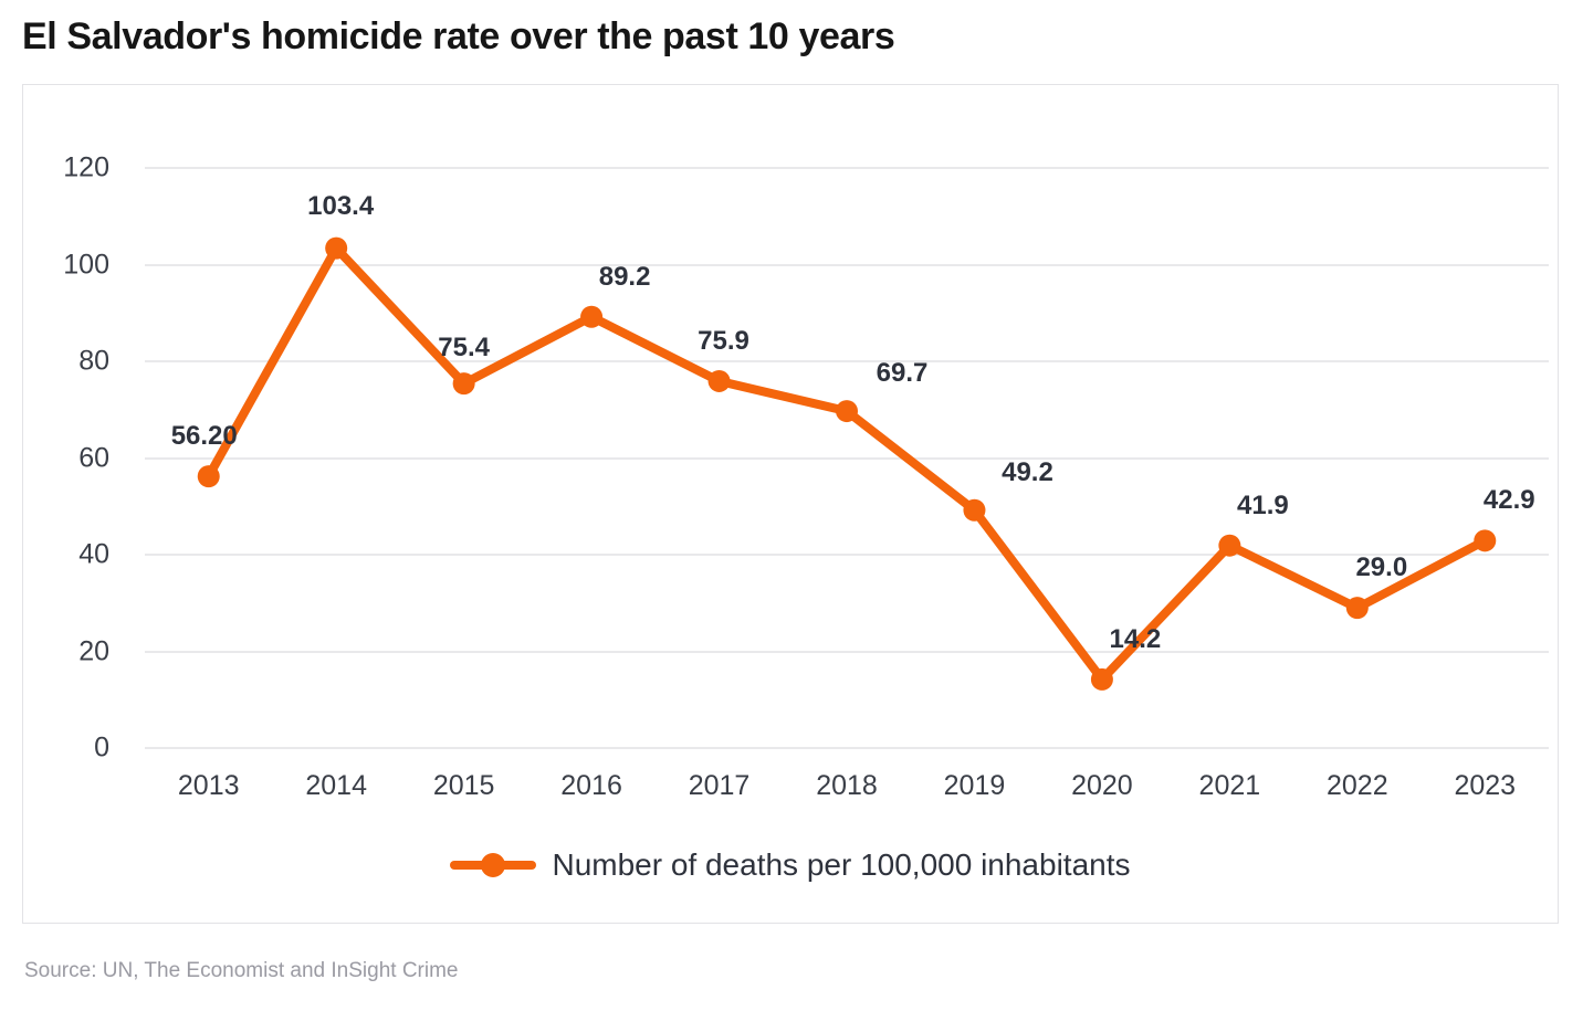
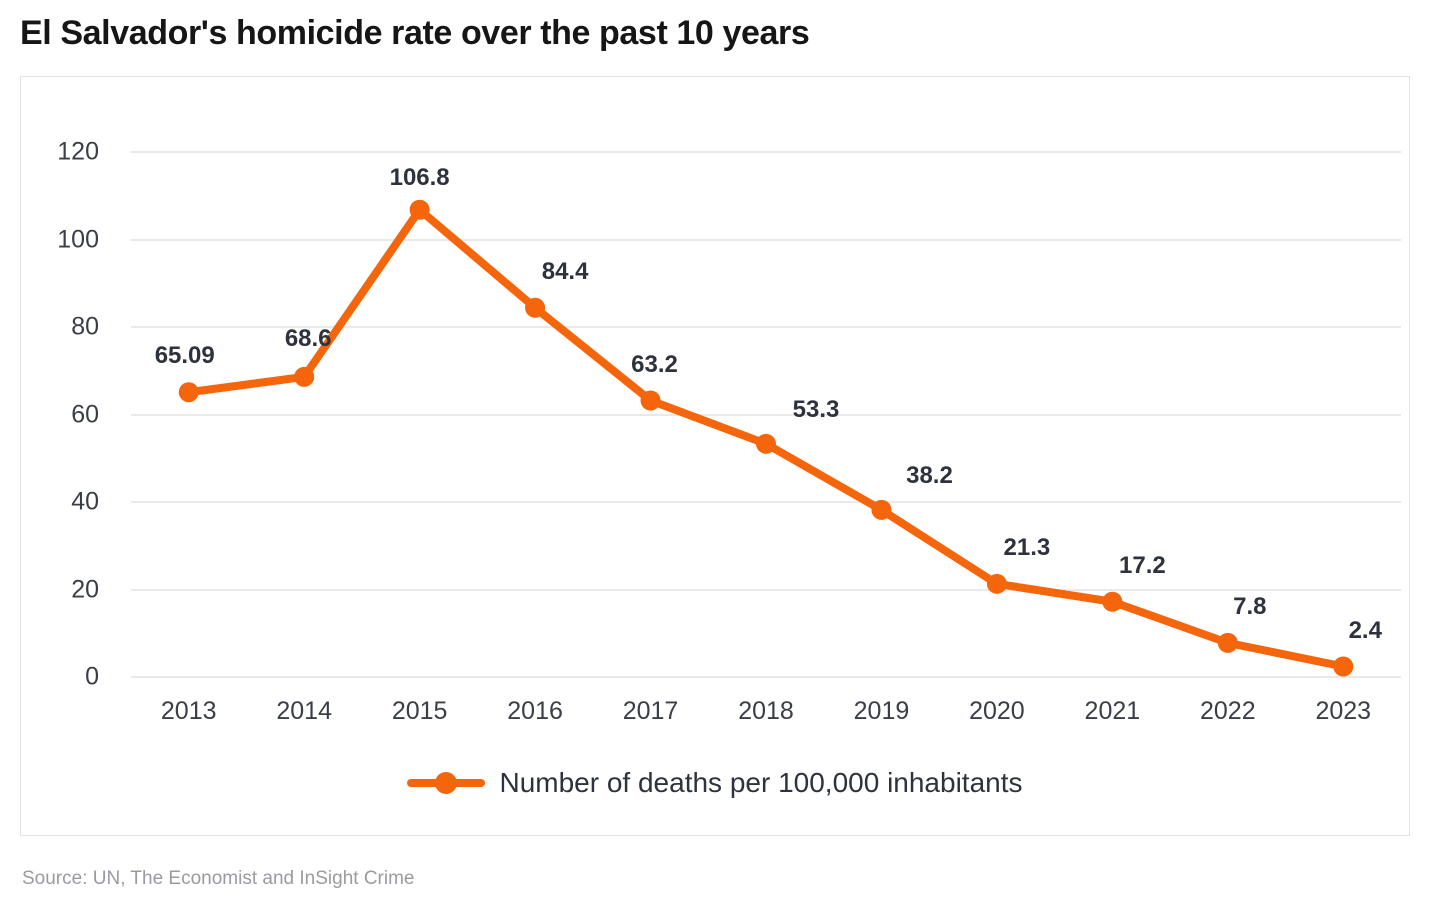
2013: 56.20 -> 65.09
2014: 103.4 -> 68.6
2015: 75.4 -> 106.8
2016: 89.2 -> 84.4
2017: 75.9 -> 63.2
2018: 69.7 -> 53.3
2019: 49.2 -> 38.2
2020: 14.2 -> 21.3
2021: 41.9 -> 17.2
2022: 29.0 -> 7.8
2023: 42.9 -> 2.4
